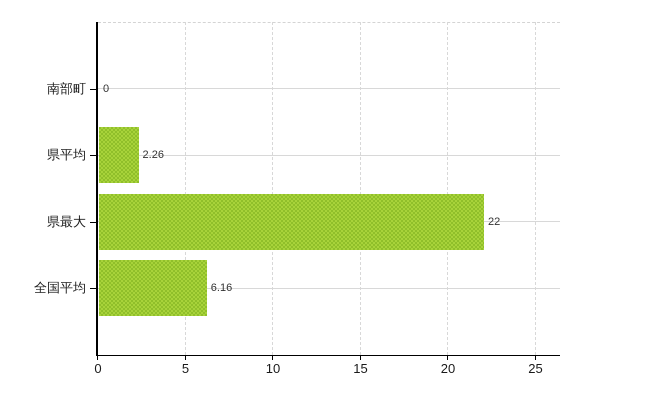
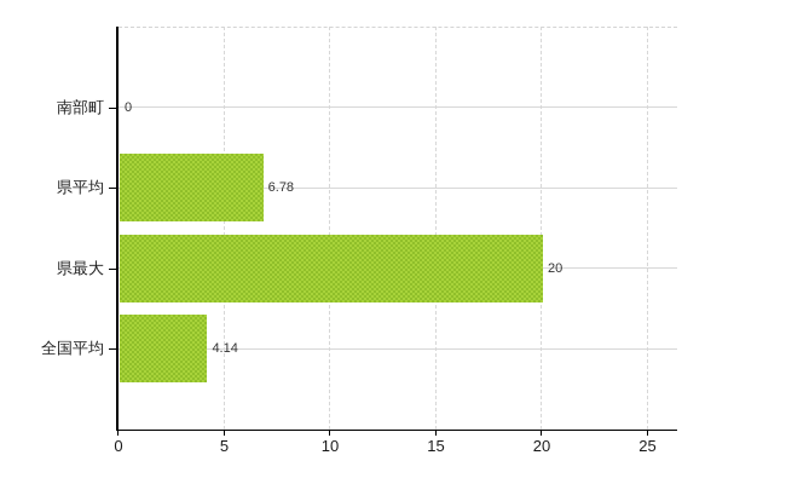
県平均: 2.26 -> 6.78
県最大: 22 -> 20
全国平均: 6.16 -> 4.14
